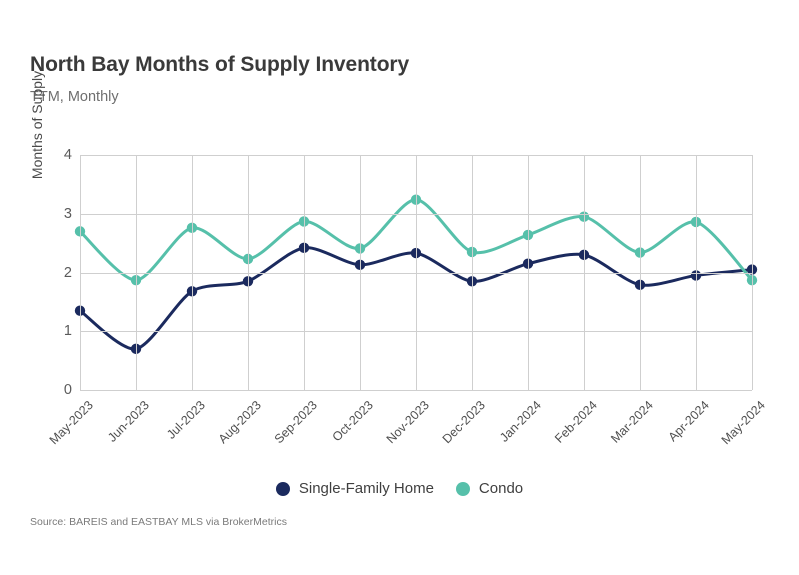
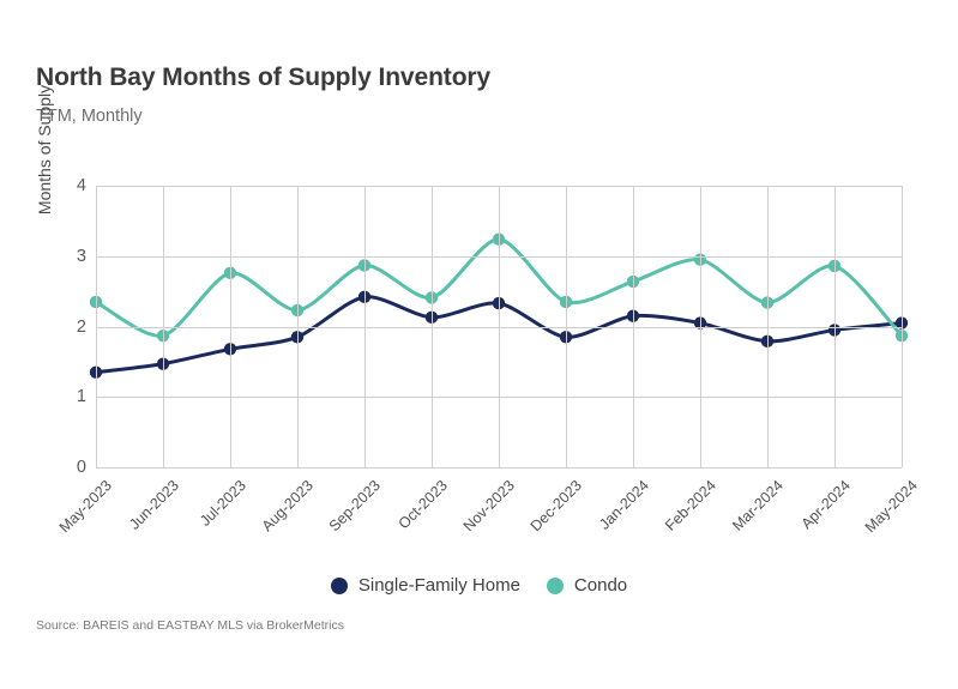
Condo/May-2023: 2.7 -> 2.4
Single-Family Home/Jun-2023: 0.7 -> 1.5
Single-Family Home/Feb-2024: 2.3 -> 2.0
